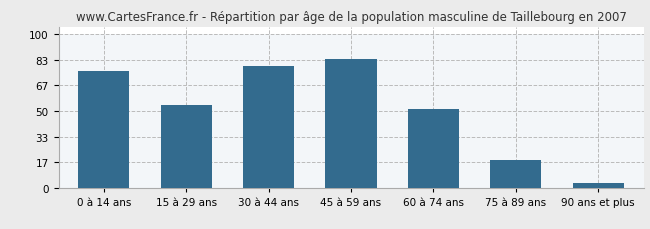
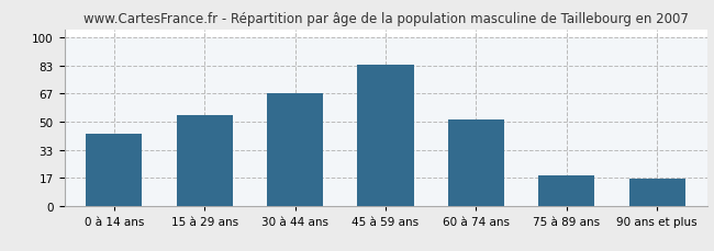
0 à 14 ans: 76 -> 43
30 à 44 ans: 79 -> 67
90 ans et plus: 3 -> 16
